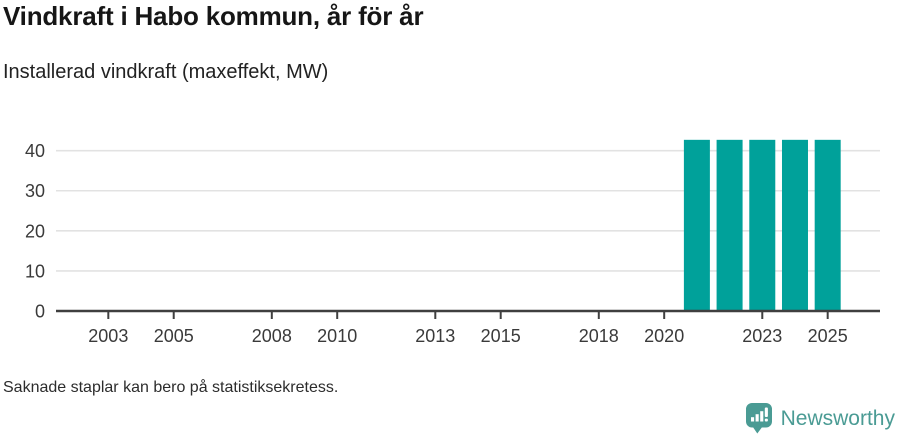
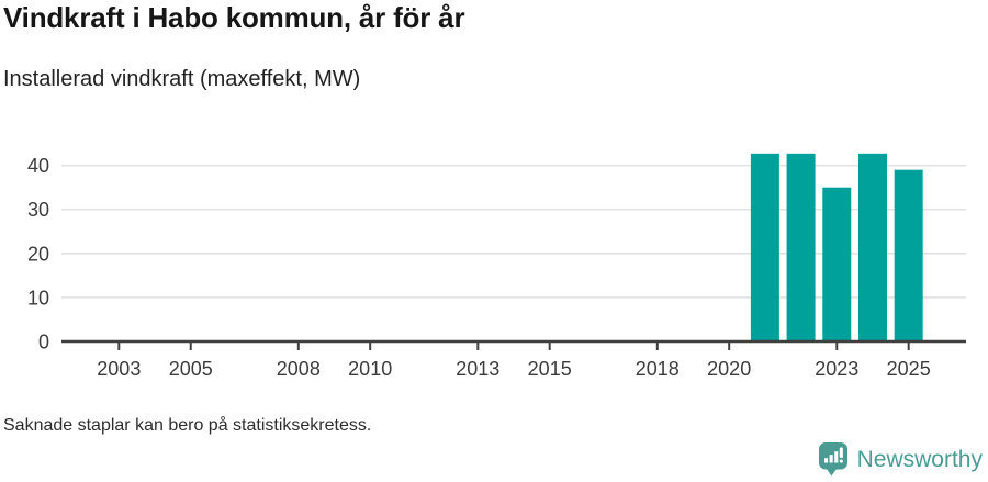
2023: 43 -> 35
2025: 43 -> 39
